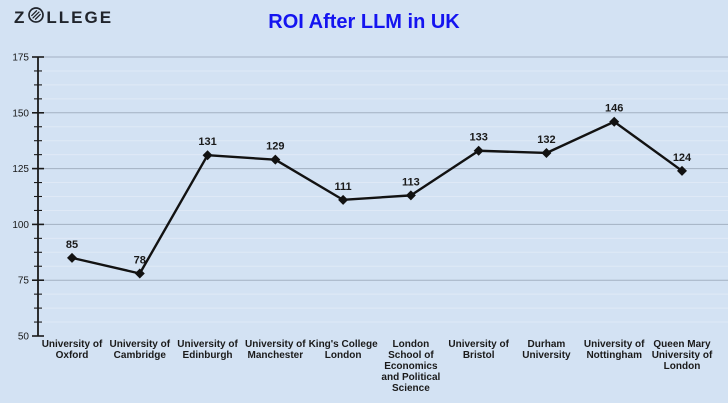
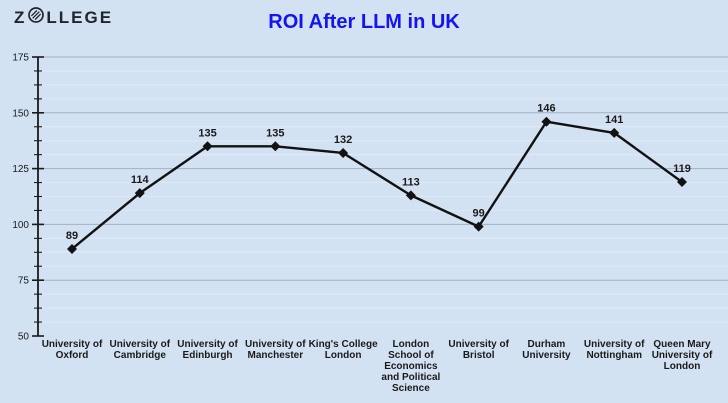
University of Oxford: 85 -> 89
University of Cambridge: 78 -> 114
University of Edinburgh: 131 -> 135
University of Manchester: 129 -> 135
King's College London: 111 -> 132
University of Bristol: 133 -> 99
Durham University: 132 -> 146
University of Nottingham: 146 -> 141
Queen Mary University of London: 124 -> 119
